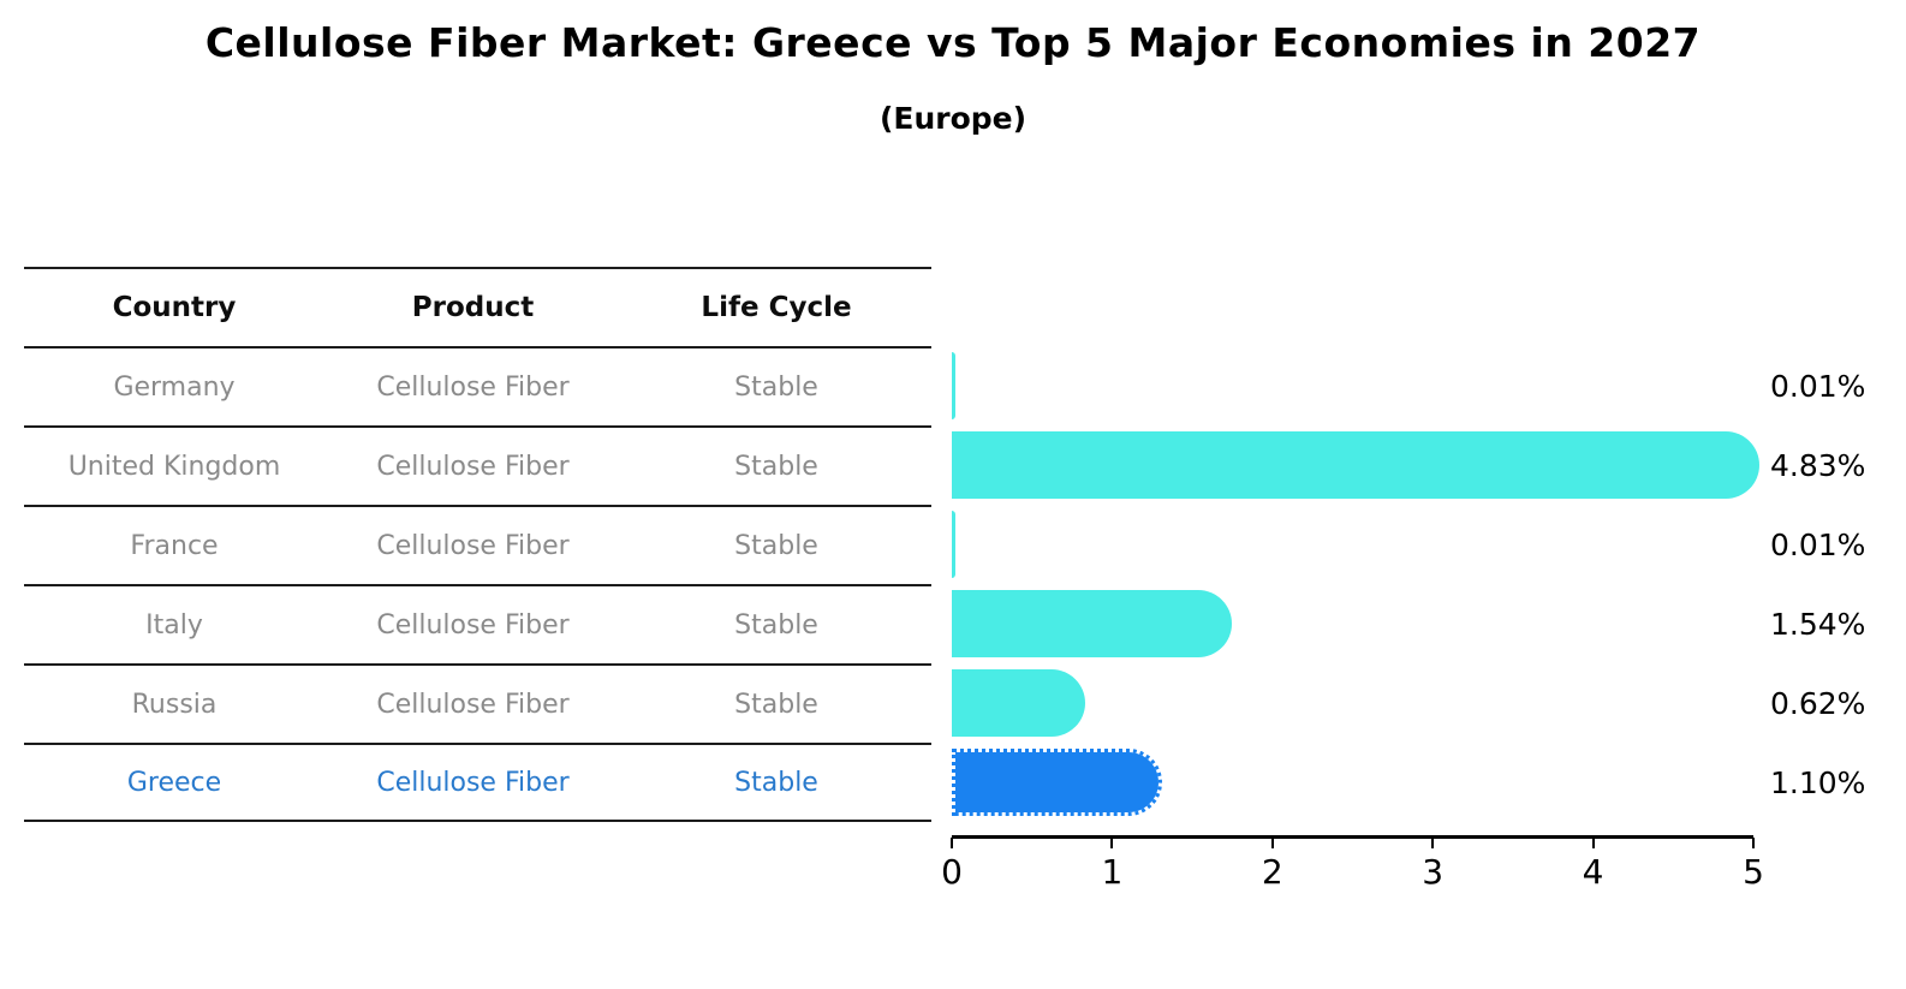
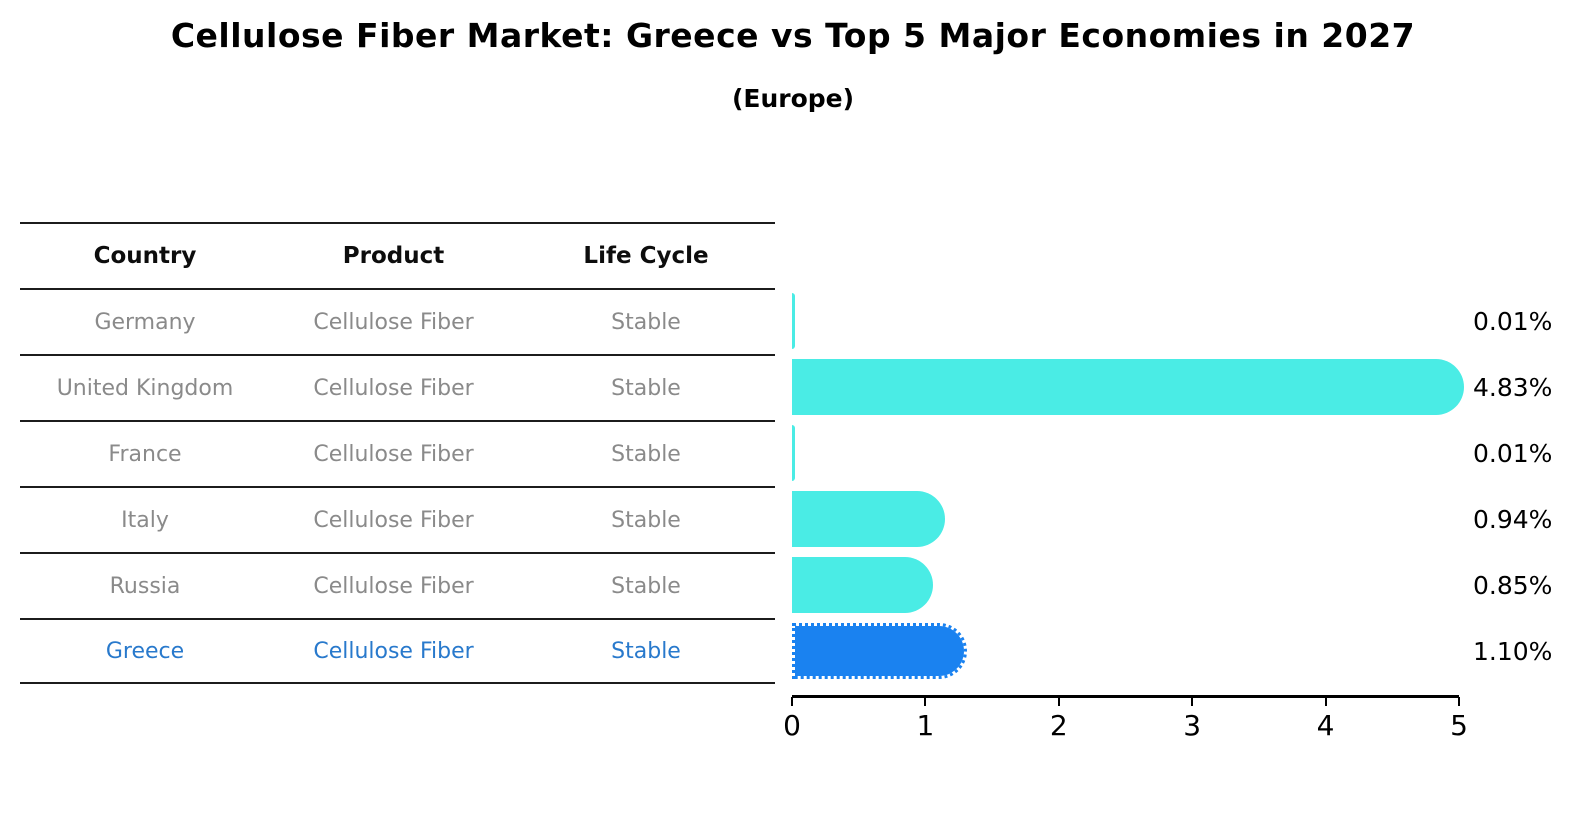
Italy: 1.54% -> 0.94%
Russia: 0.62% -> 0.85%
